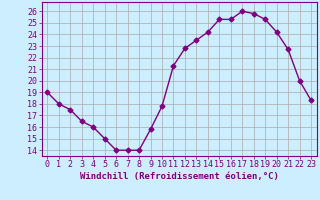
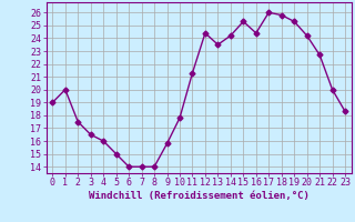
1: 18.0 -> 20.0
12: 22.8 -> 24.4
16: 25.3 -> 24.4
